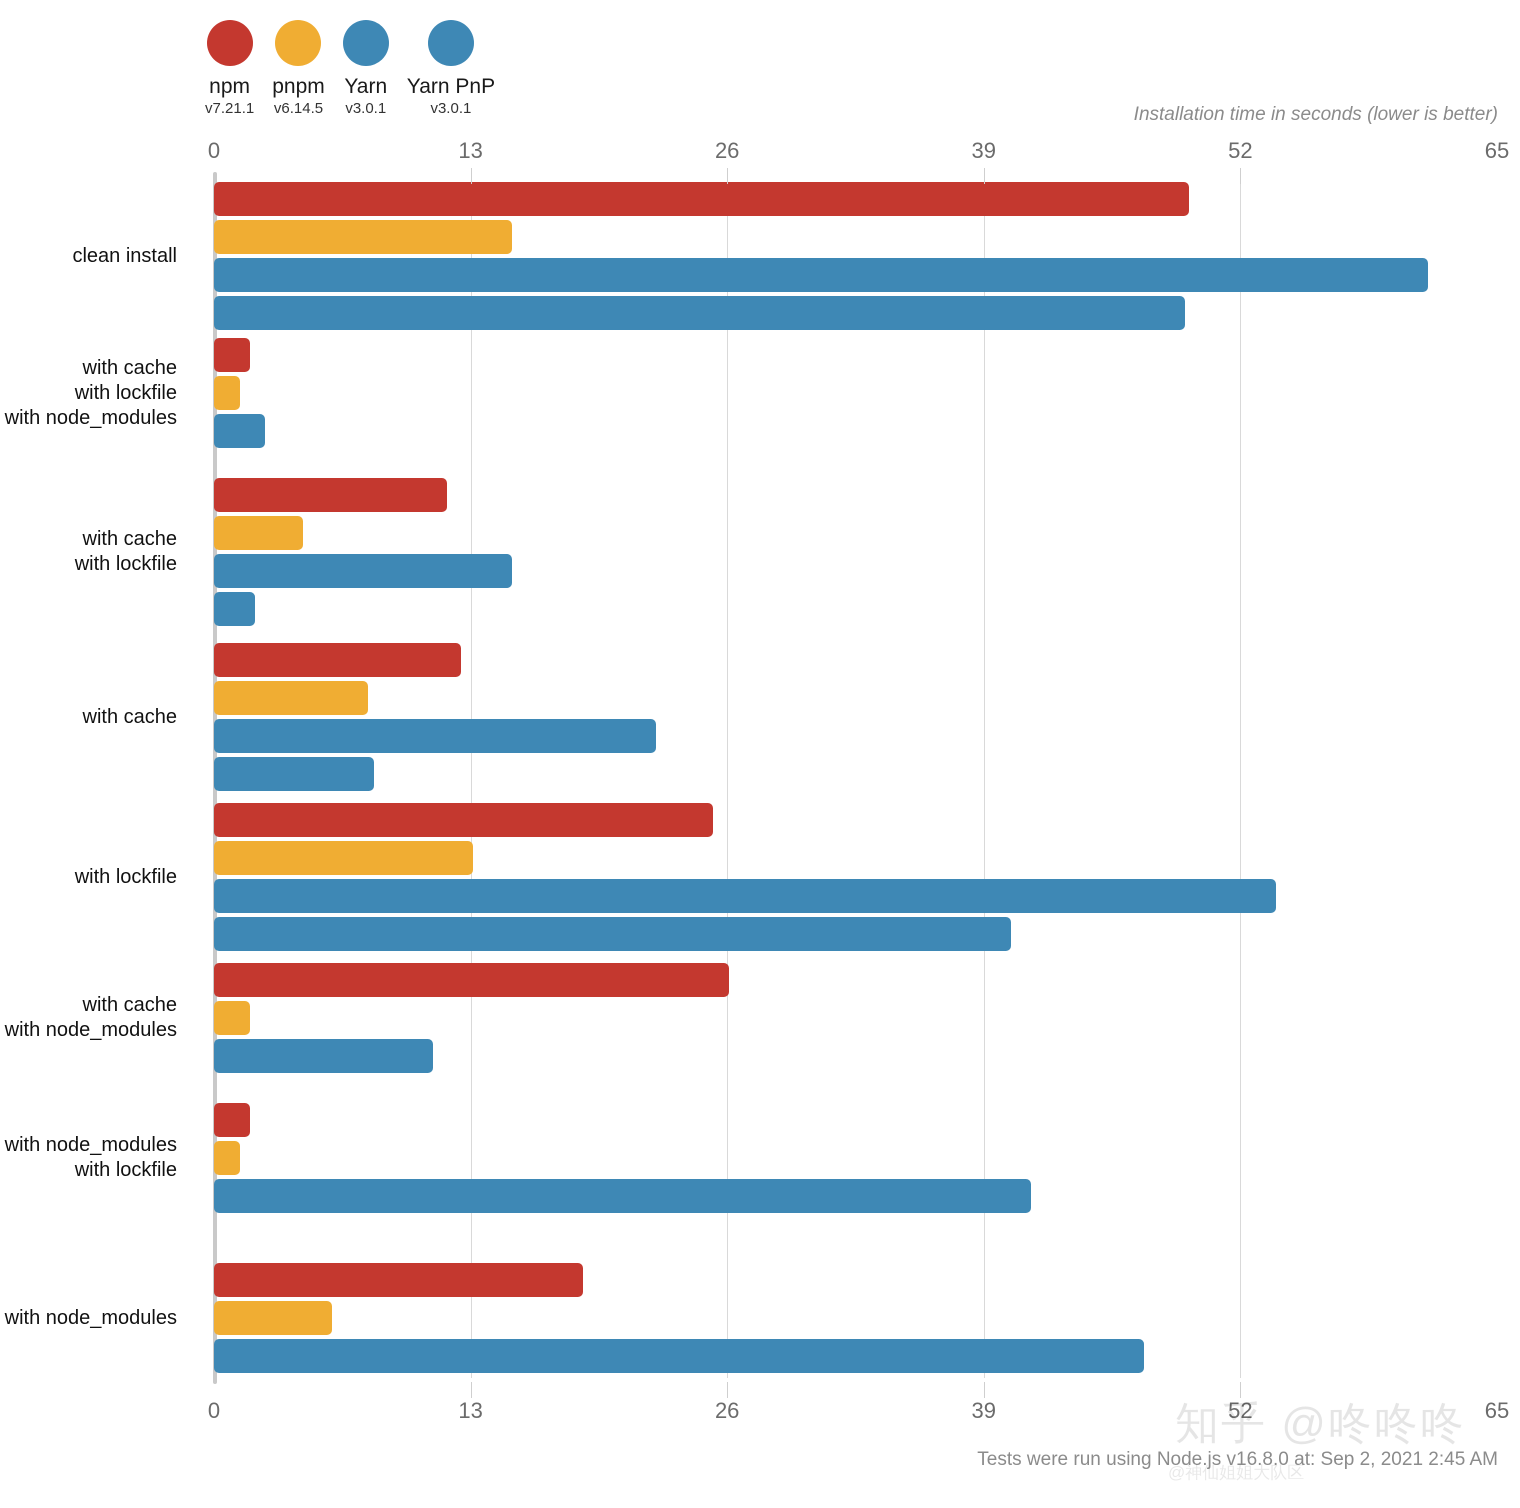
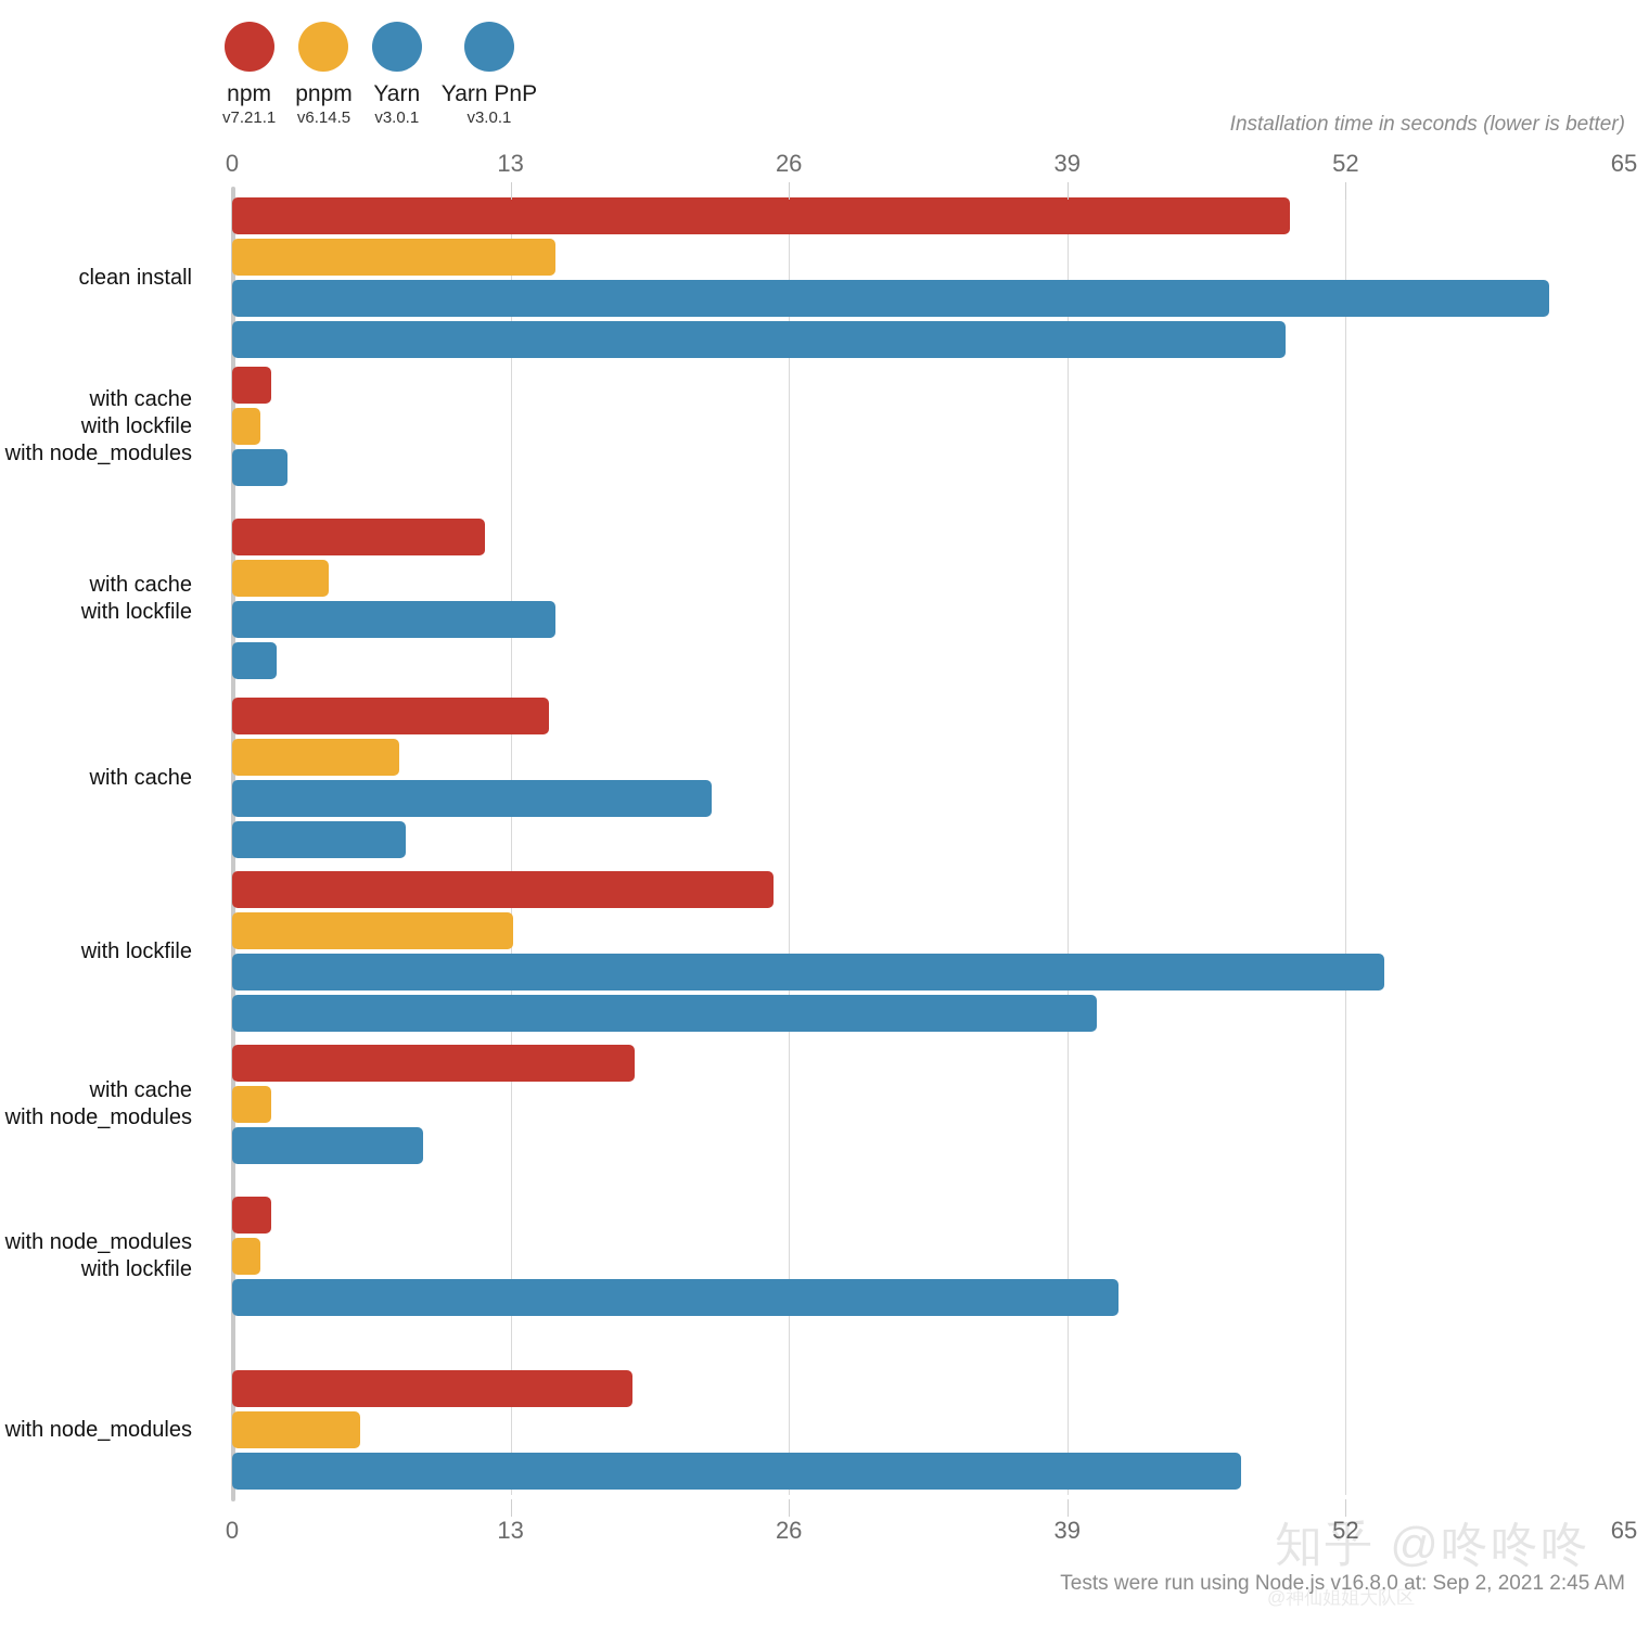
npm/with cache: 12.5 -> 14.8
npm/with cache with node_modules: 26.1 -> 18.8
Yarn/with cache with node_modules: 11.1 -> 8.9
